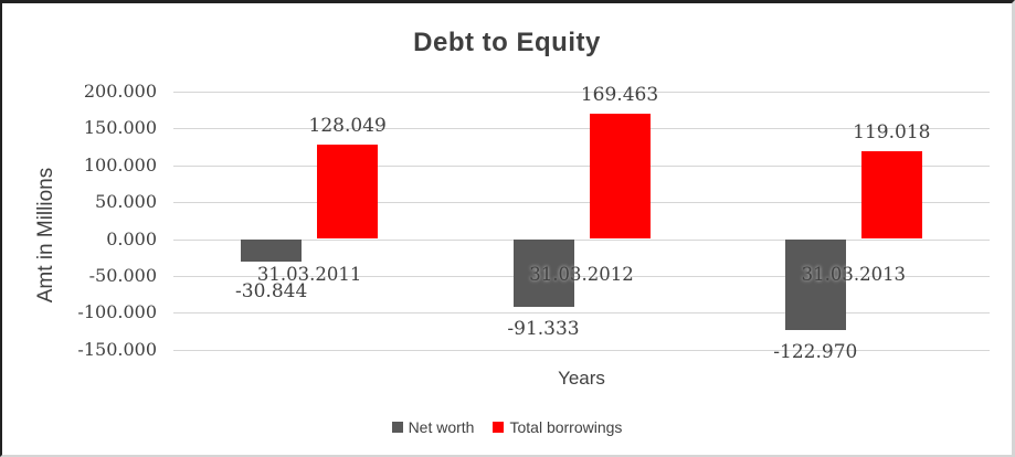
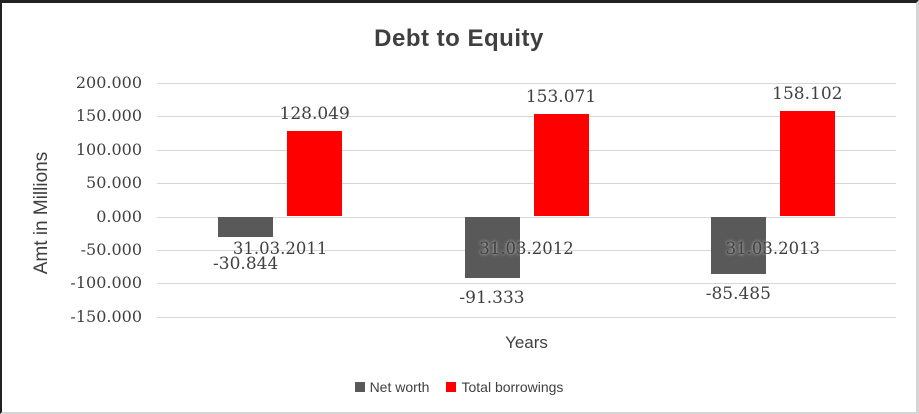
Total borrowings/31.03.2012: 169.463 -> 153.071
Net worth/31.03.2013: -122.970 -> -85.485
Total borrowings/31.03.2013: 119.018 -> 158.102
